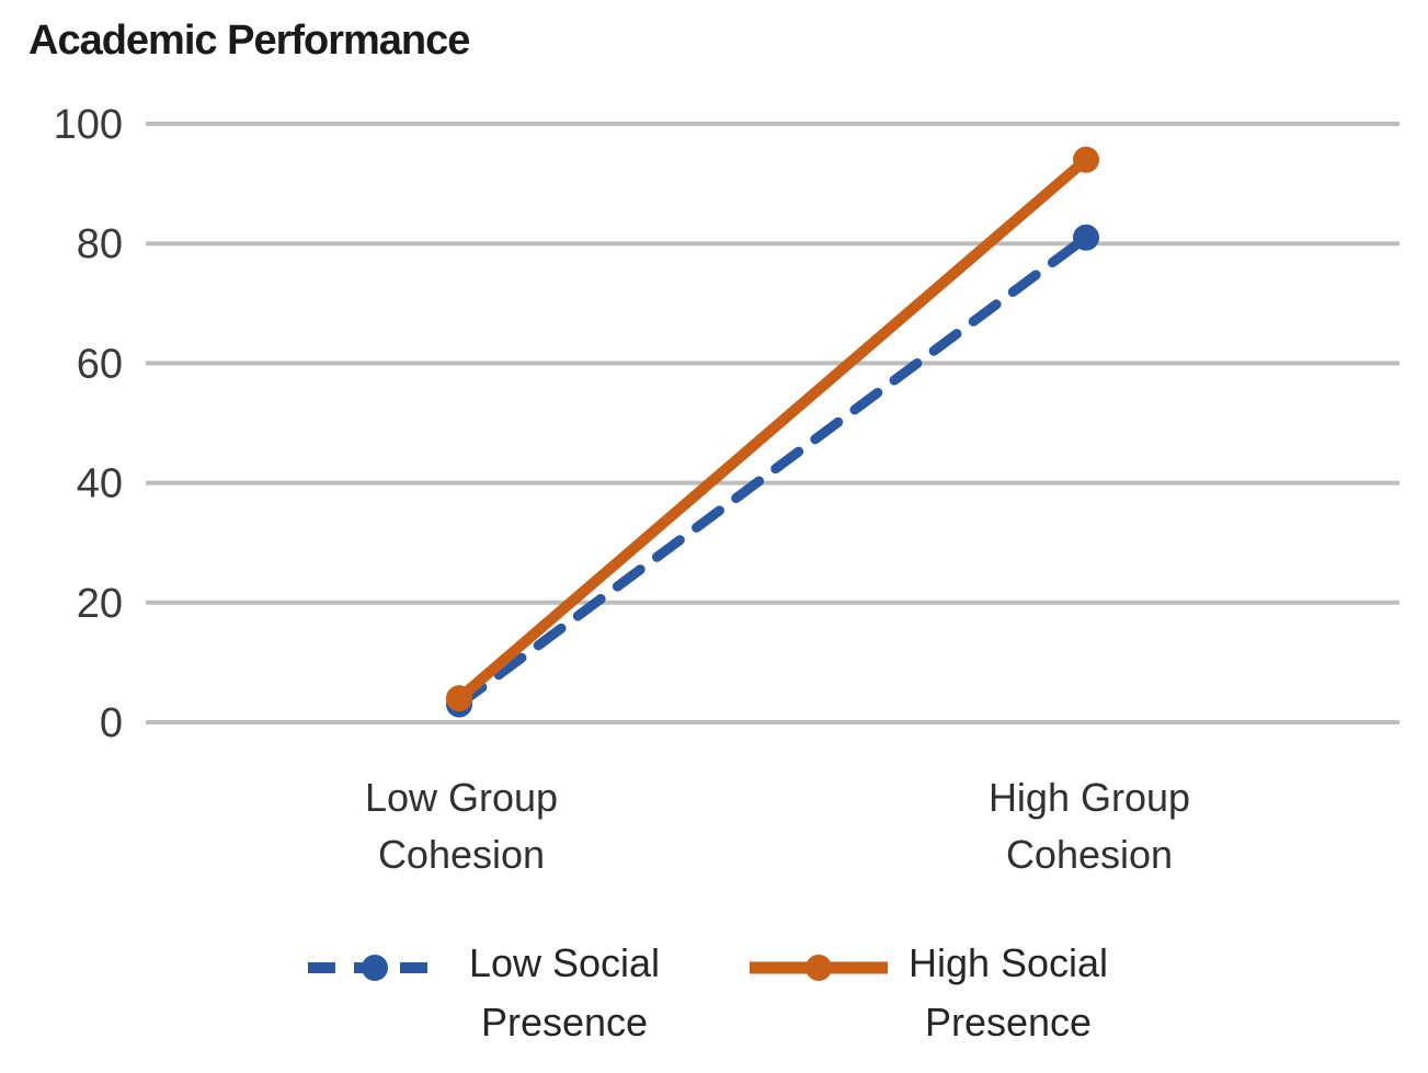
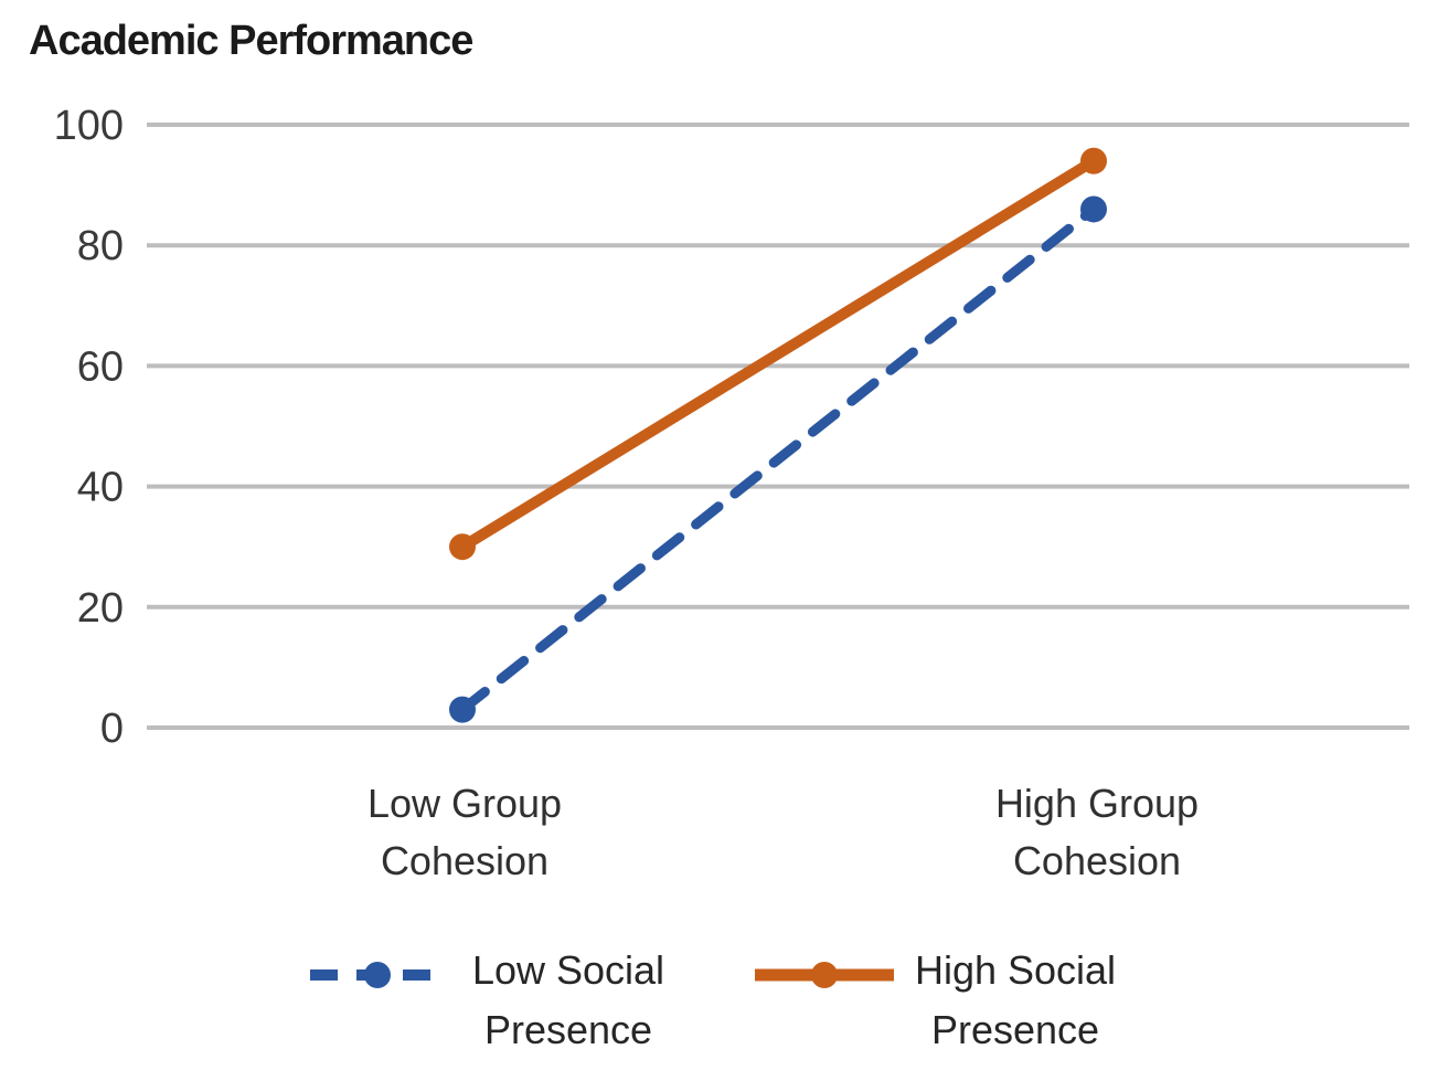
High Social Presence/Low Group Cohesion: 4 -> 30
Low Social Presence/High Group Cohesion: 81 -> 86
